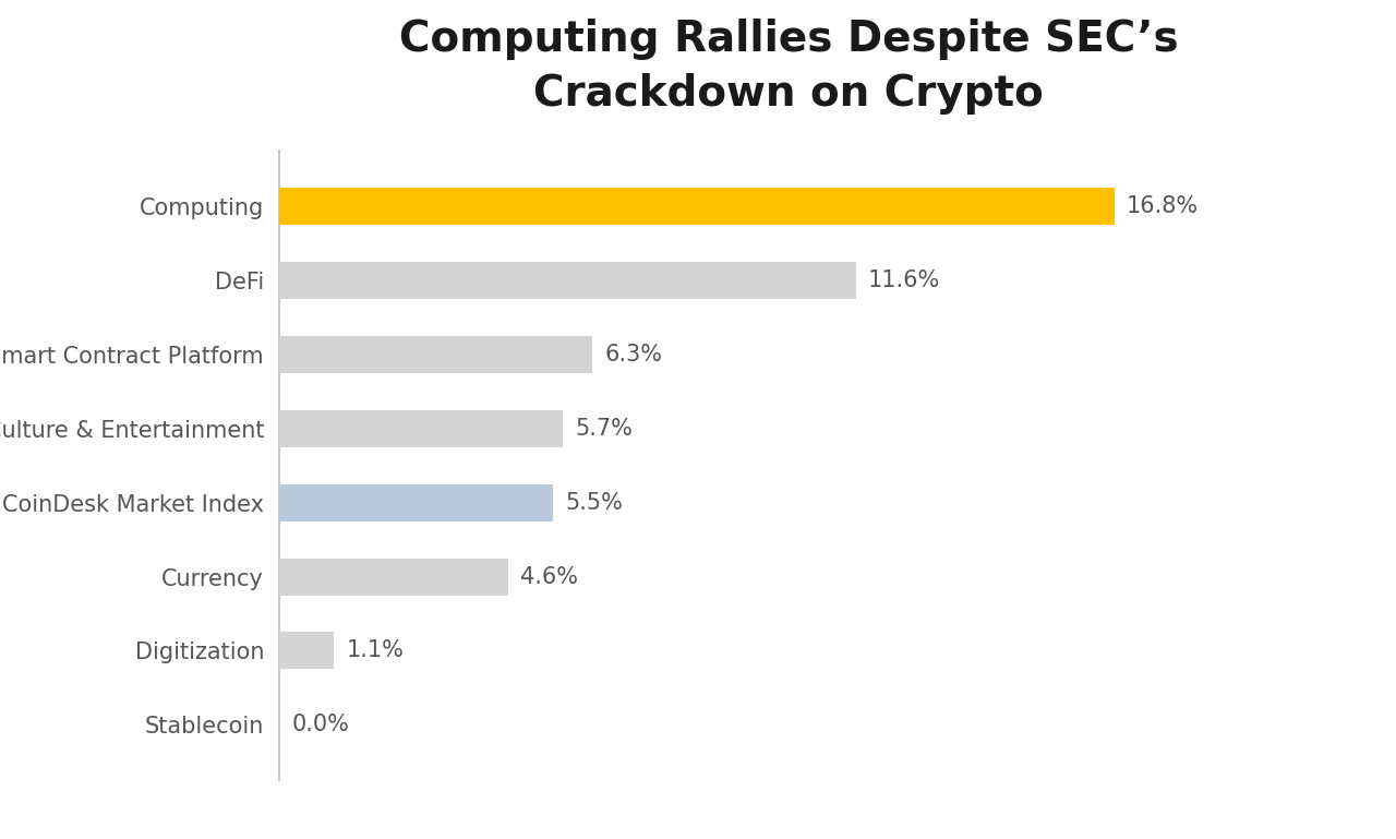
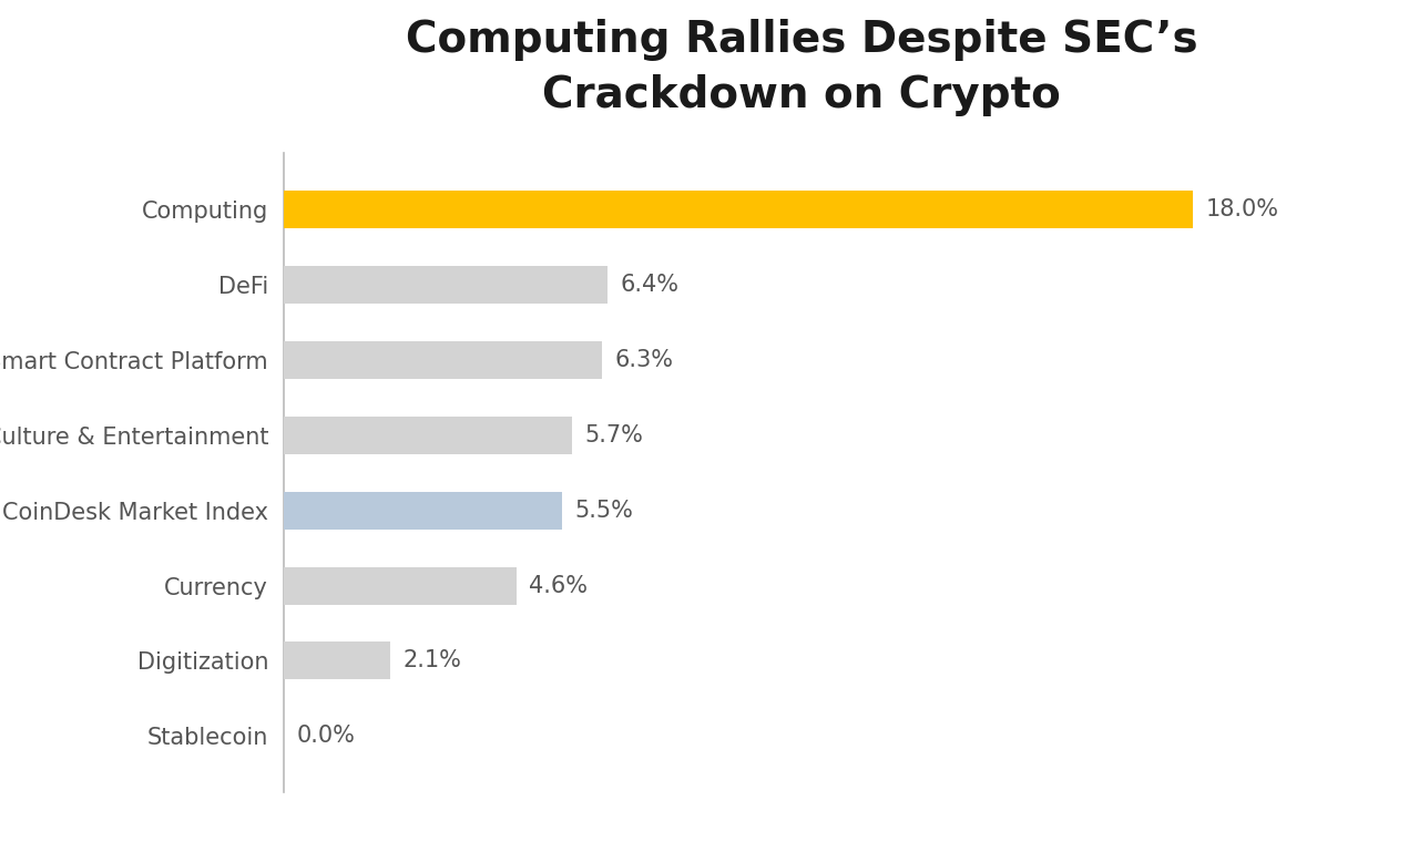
Computing: 16.8% -> 18.0%
DeFi: 11.6% -> 6.4%
Digitization: 1.1% -> 2.1%
